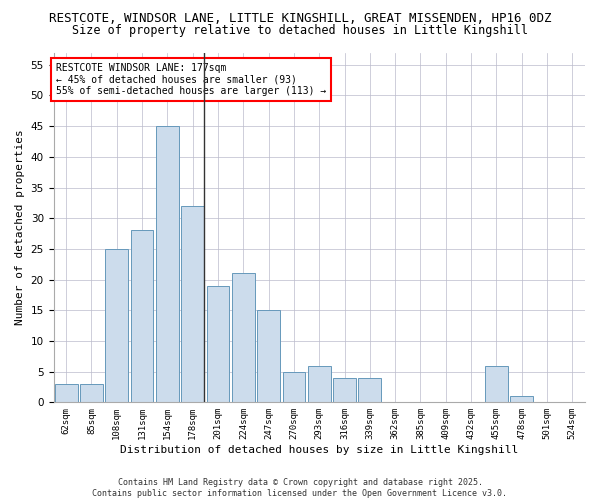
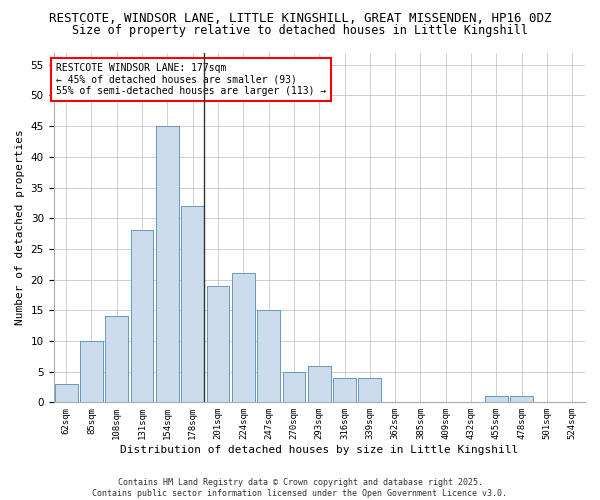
85sqm: 3 -> 10
108sqm: 25 -> 14
455sqm: 6 -> 1
